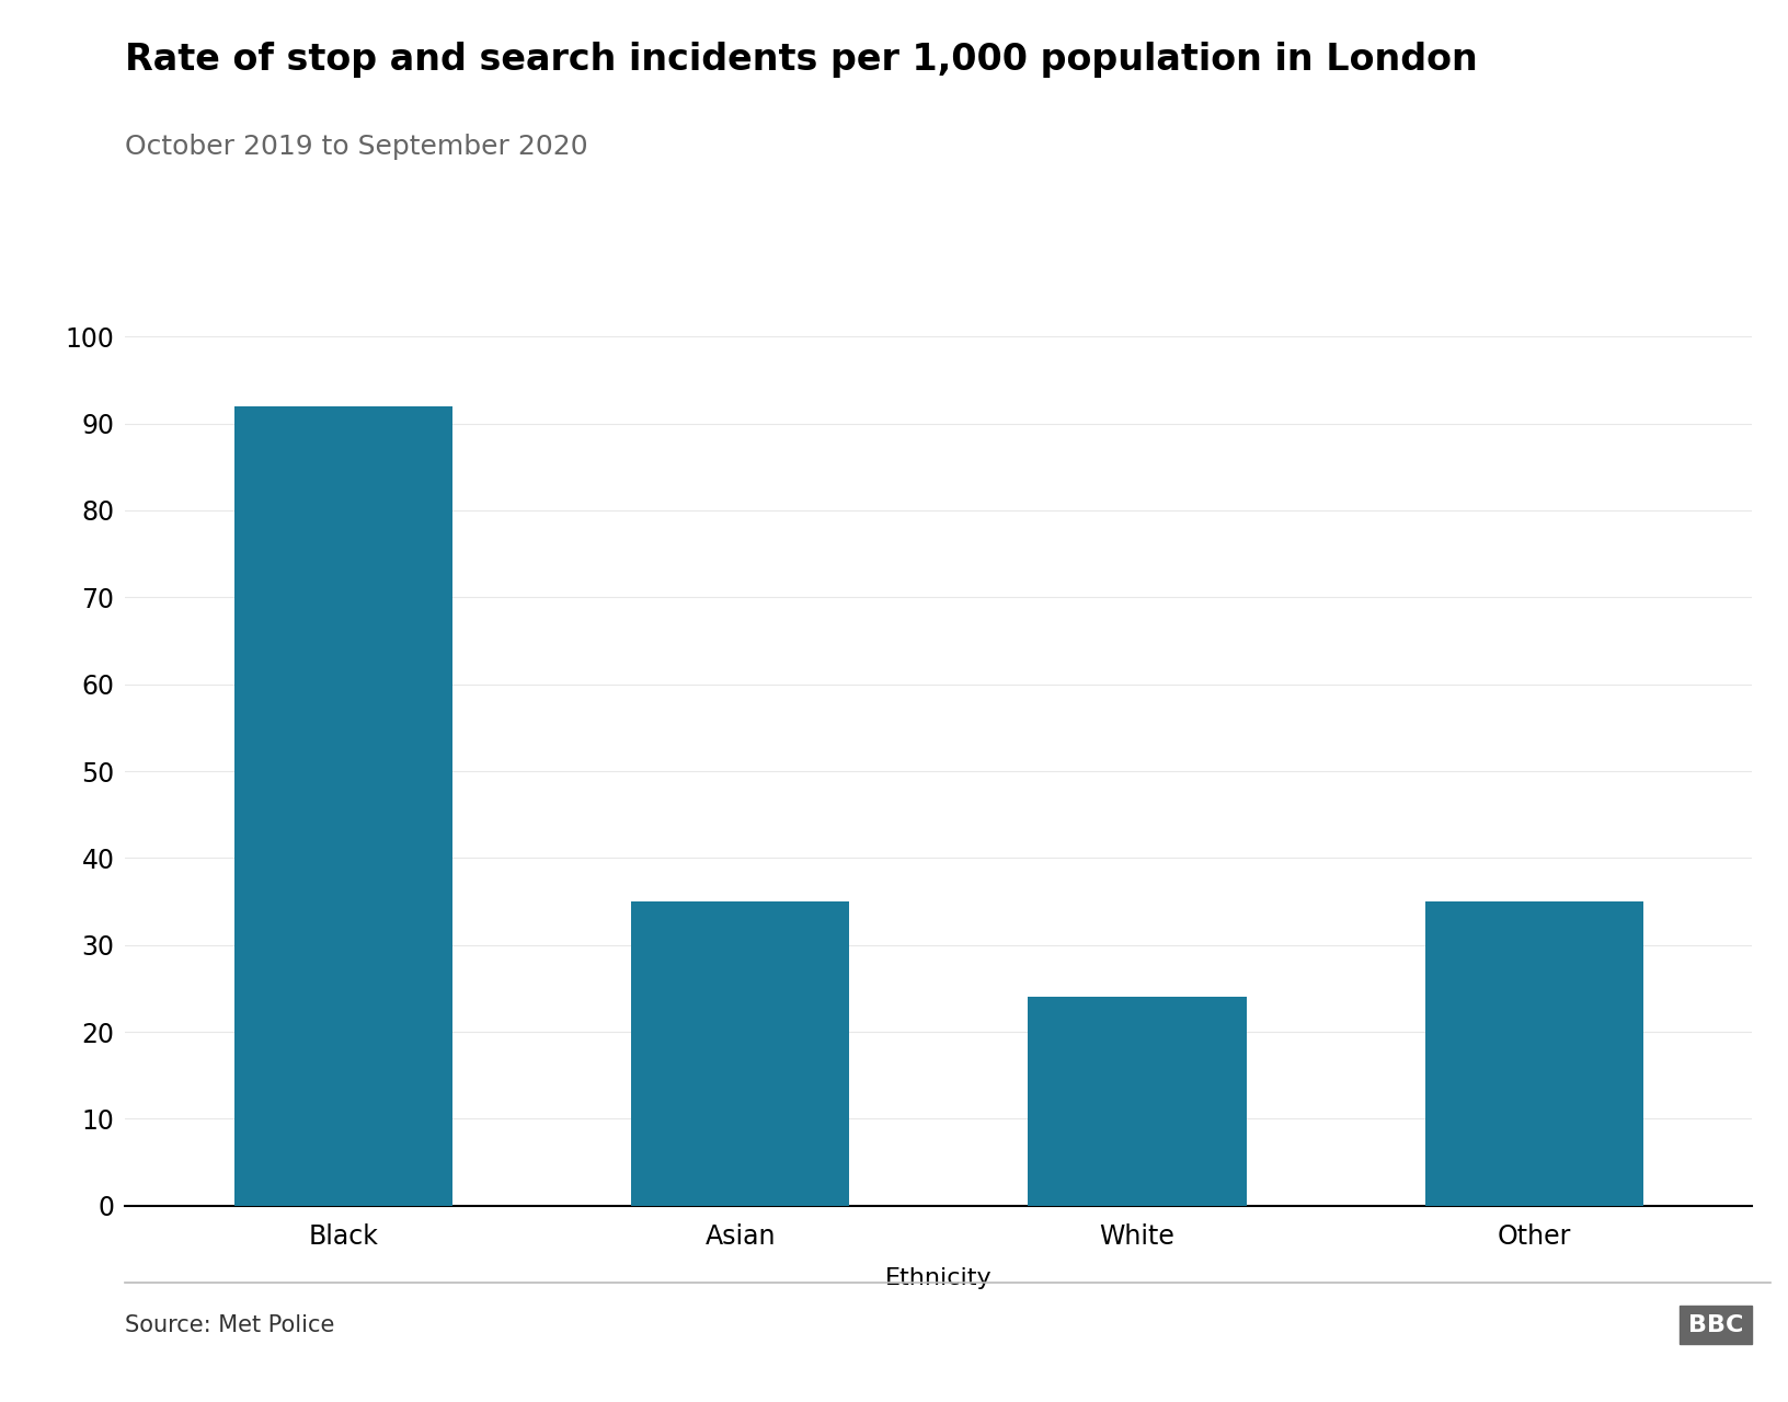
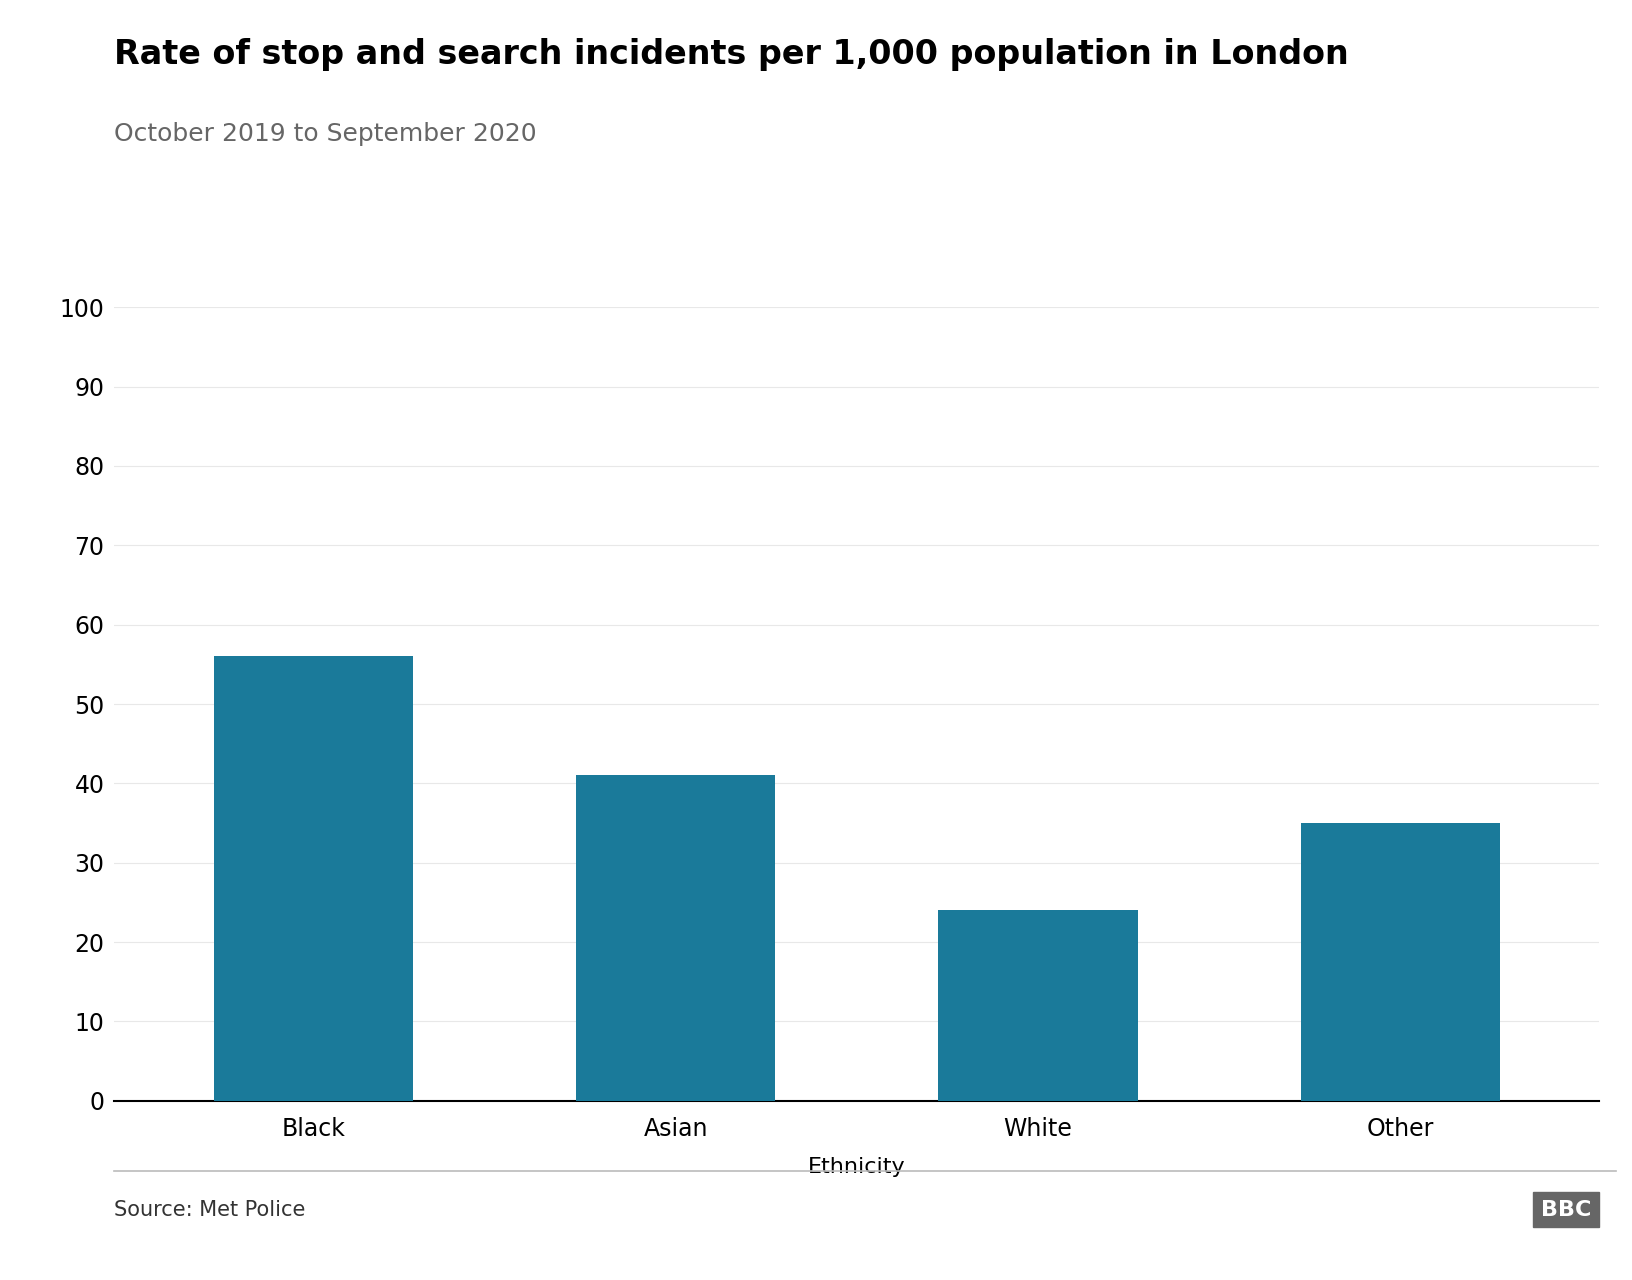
Black: 92 -> 56
Asian: 35 -> 41
